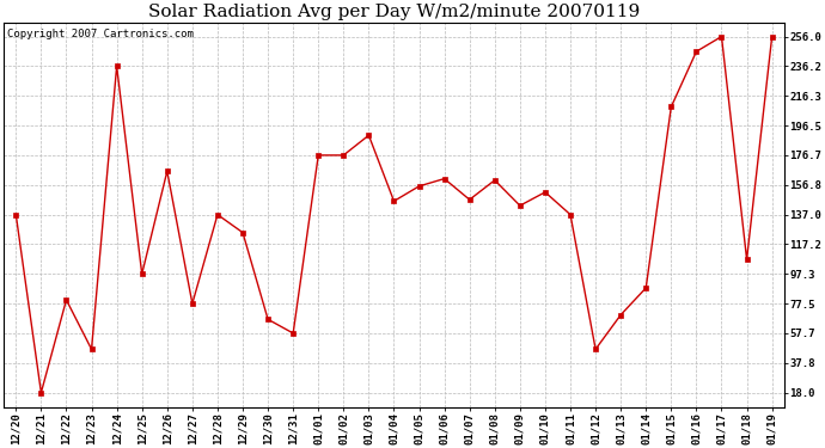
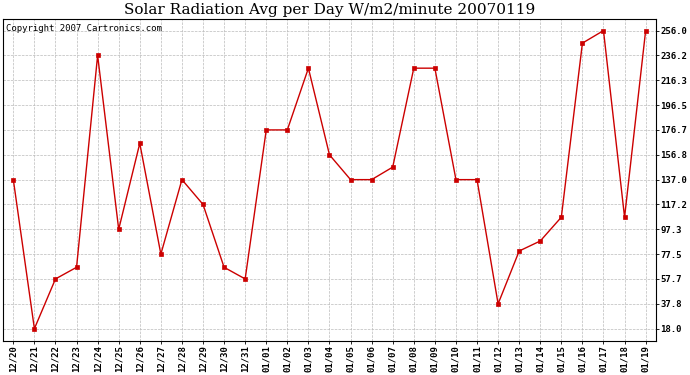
12/22: 80 -> 58
12/23: 47 -> 67
12/29: 125 -> 117
01/03: 190 -> 226
01/04: 146 -> 157
01/05: 156 -> 137
01/06: 161 -> 137
01/08: 160 -> 226
01/09: 143 -> 226
01/10: 152 -> 137
01/12: 47 -> 38
01/13: 70 -> 80
01/15: 209 -> 107
